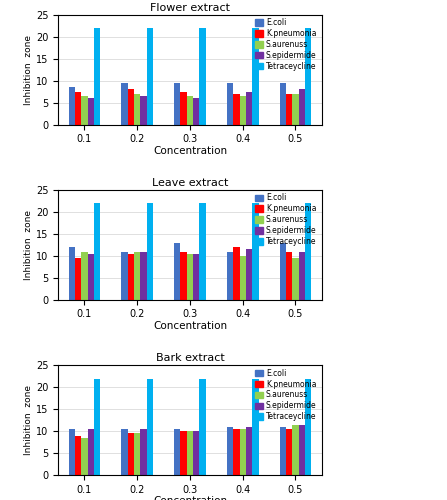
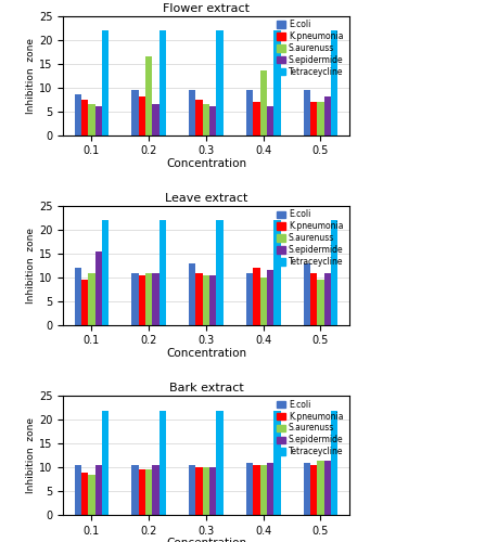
Flower extract/S.aurenuss/0.2: 7.0 -> 16.5
Flower extract/S.aurenuss/0.4: 6.5 -> 13.5
Flower extract/S.epidermide/0.4: 7.5 -> 6.0
Leave extract/S.epidermide/0.1: 10.5 -> 15.5
